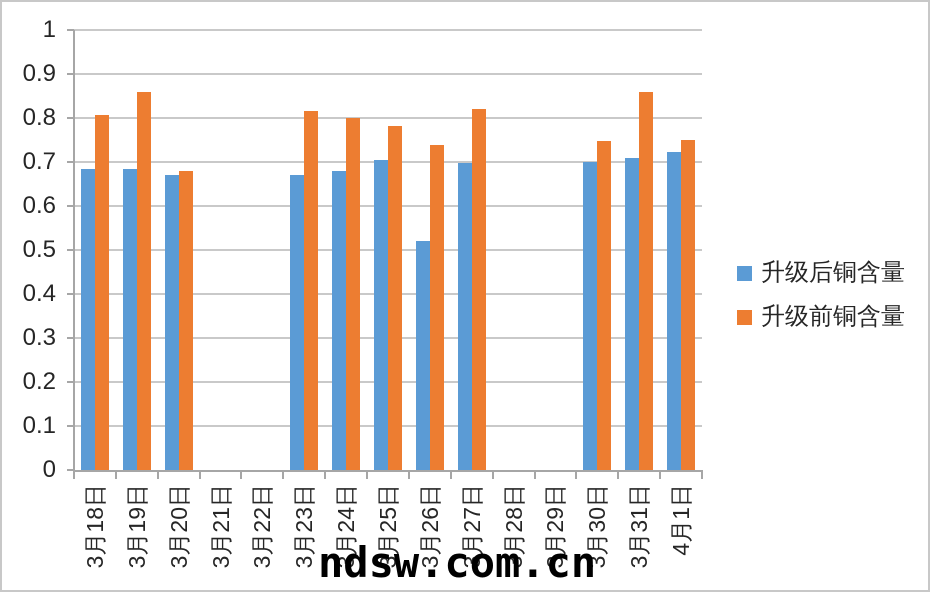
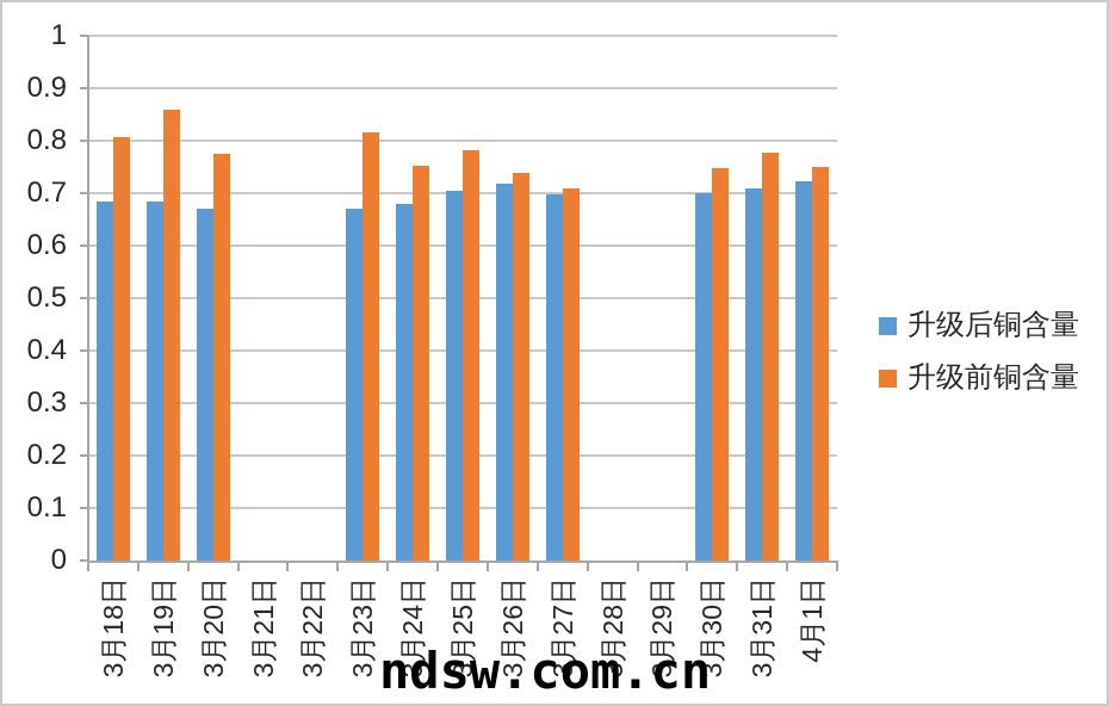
升级前铜含量/3月20日: 0.68 -> 0.78
升级前铜含量/3月24日: 0.80 -> 0.75
升级后铜含量/3月26日: 0.52 -> 0.72
升级前铜含量/3月27日: 0.82 -> 0.71
升级前铜含量/3月31日: 0.86 -> 0.78
